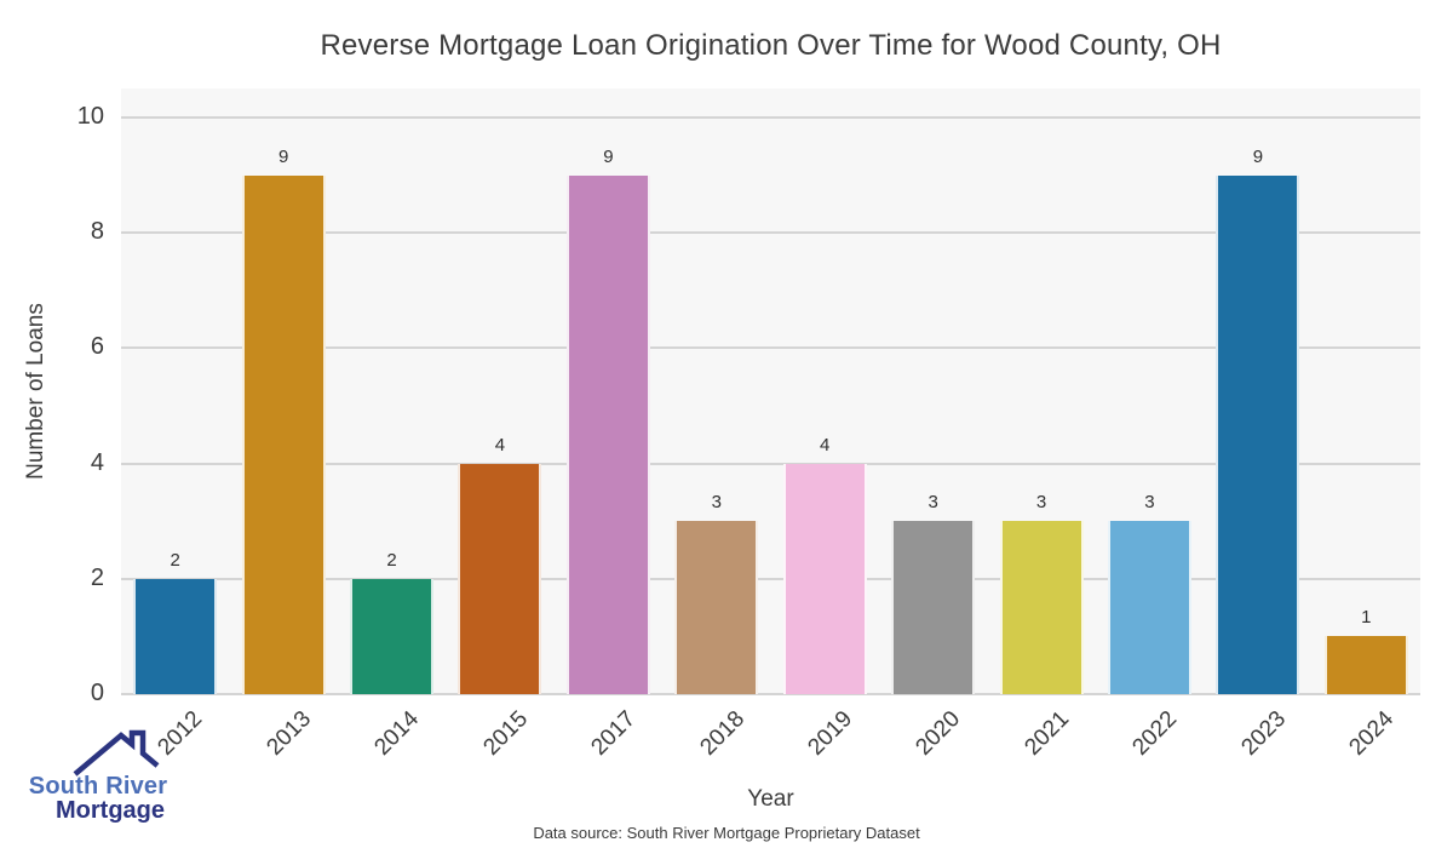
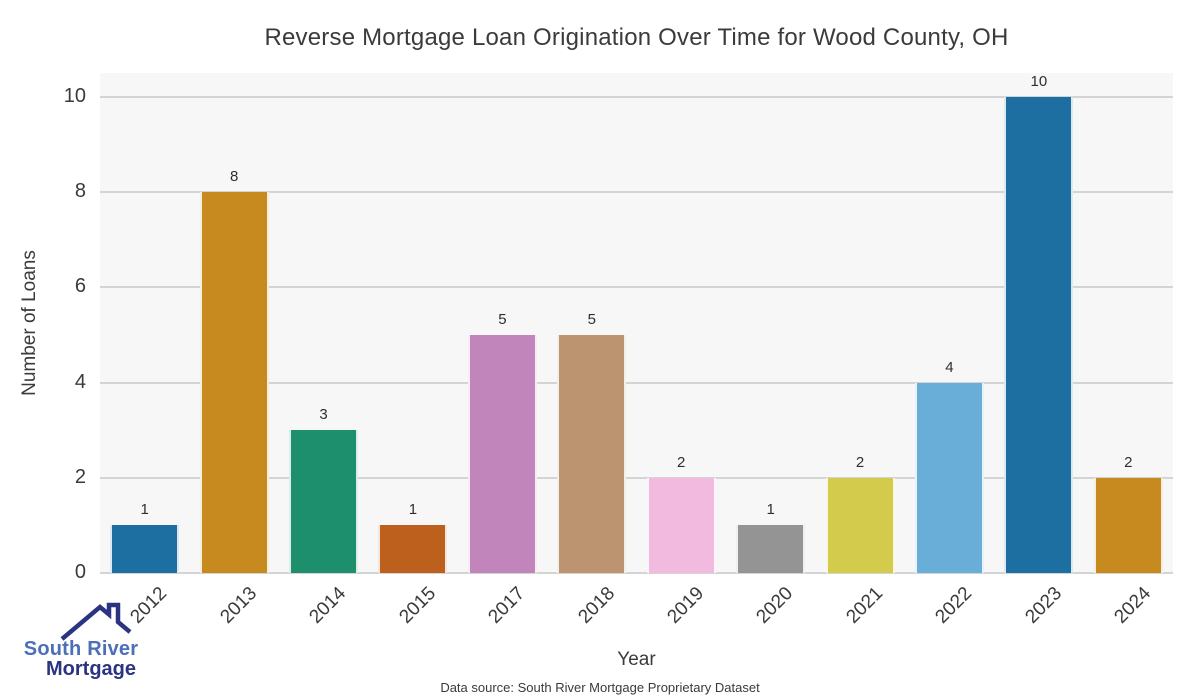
2012: 2 -> 1
2013: 9 -> 8
2014: 2 -> 3
2015: 4 -> 1
2017: 9 -> 5
2018: 3 -> 5
2019: 4 -> 2
2020: 3 -> 1
2021: 3 -> 2
2022: 3 -> 4
2023: 9 -> 10
2024: 1 -> 2
